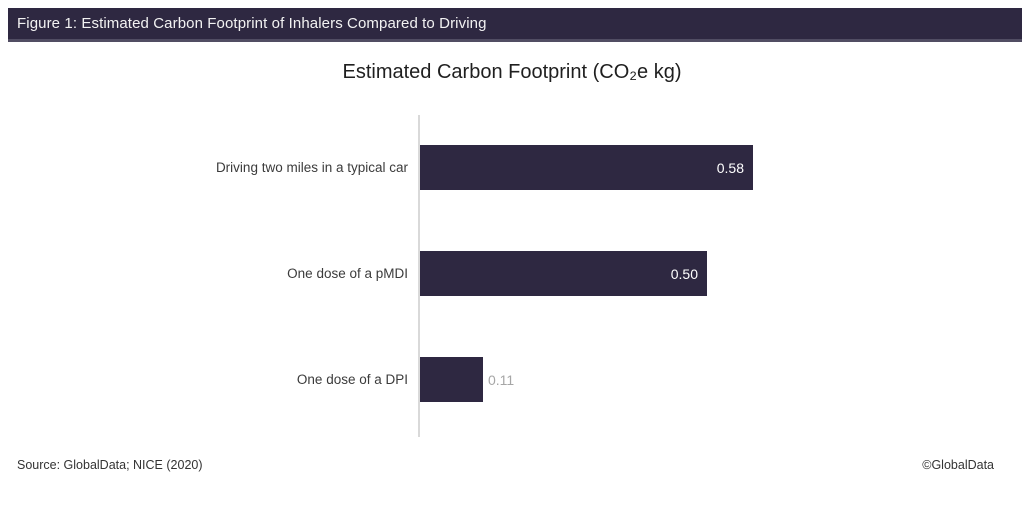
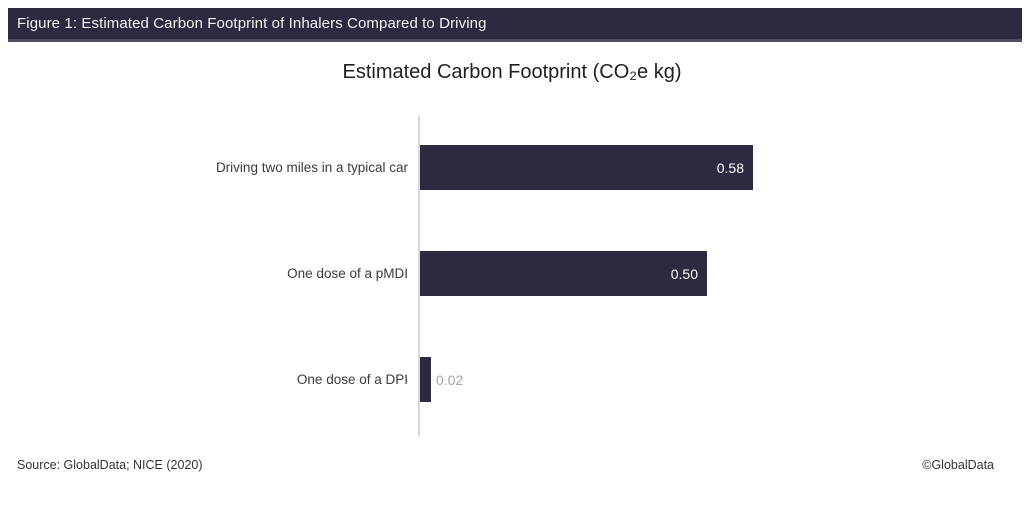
One dose of a DPI: 0.11 -> 0.02
